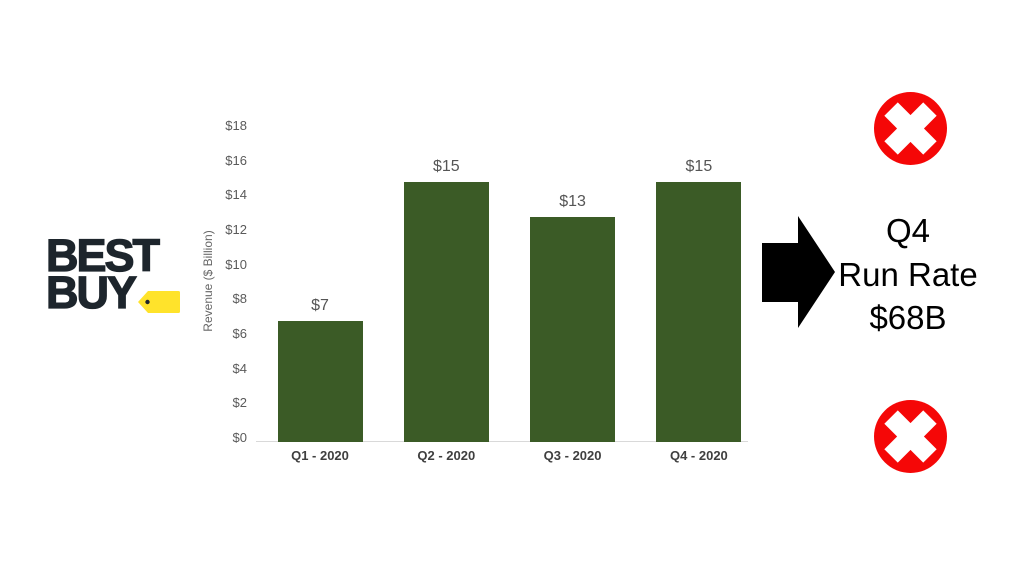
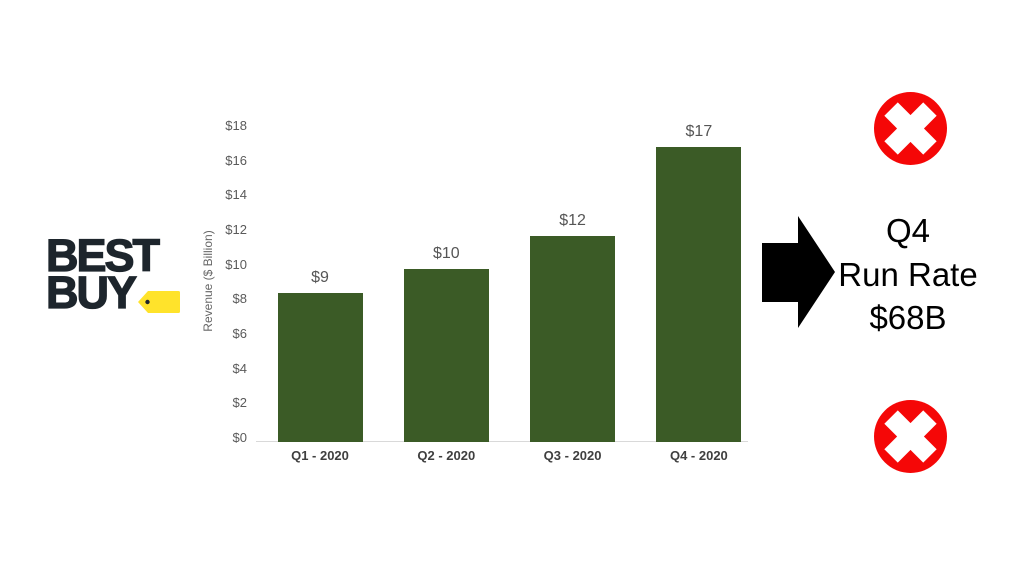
Q1 - 2020: $7 -> $9
Q2 - 2020: $15 -> $10
Q3 - 2020: $13 -> $12
Q4 - 2020: $15 -> $17
